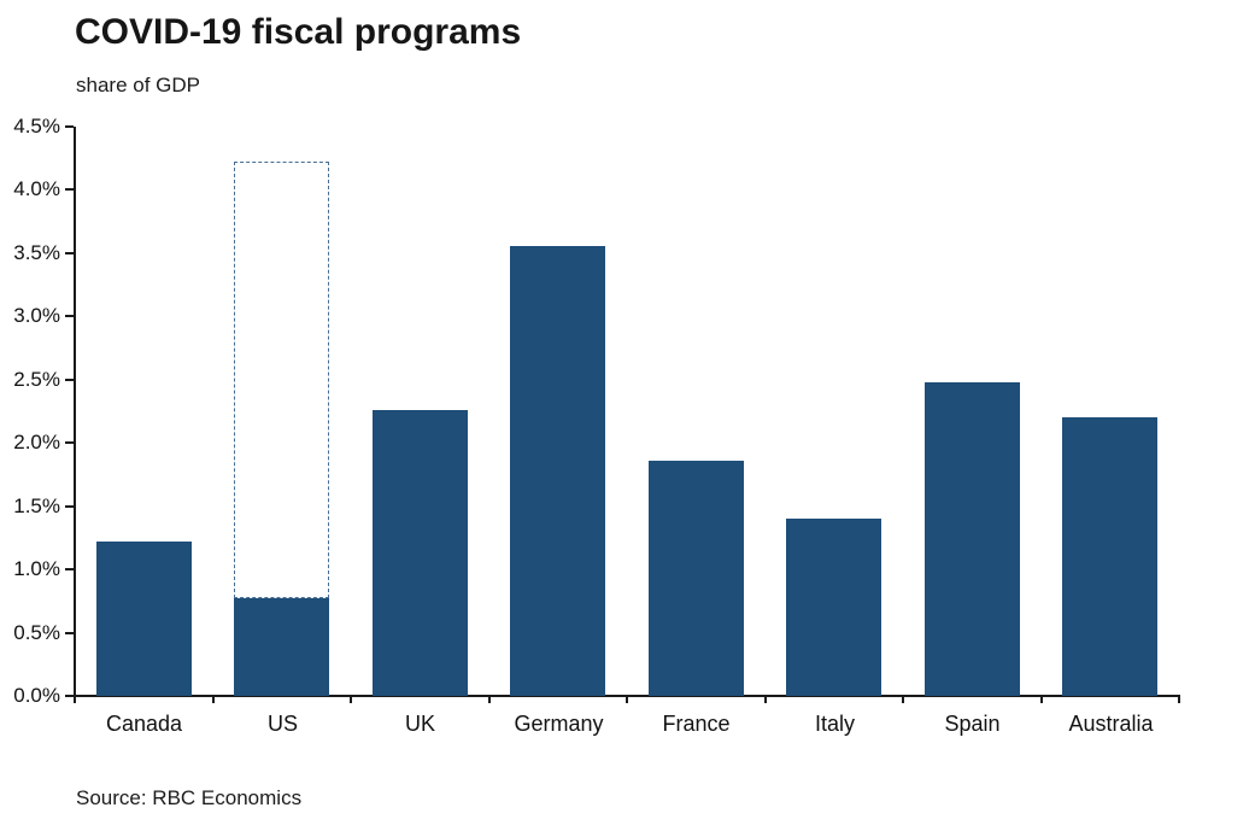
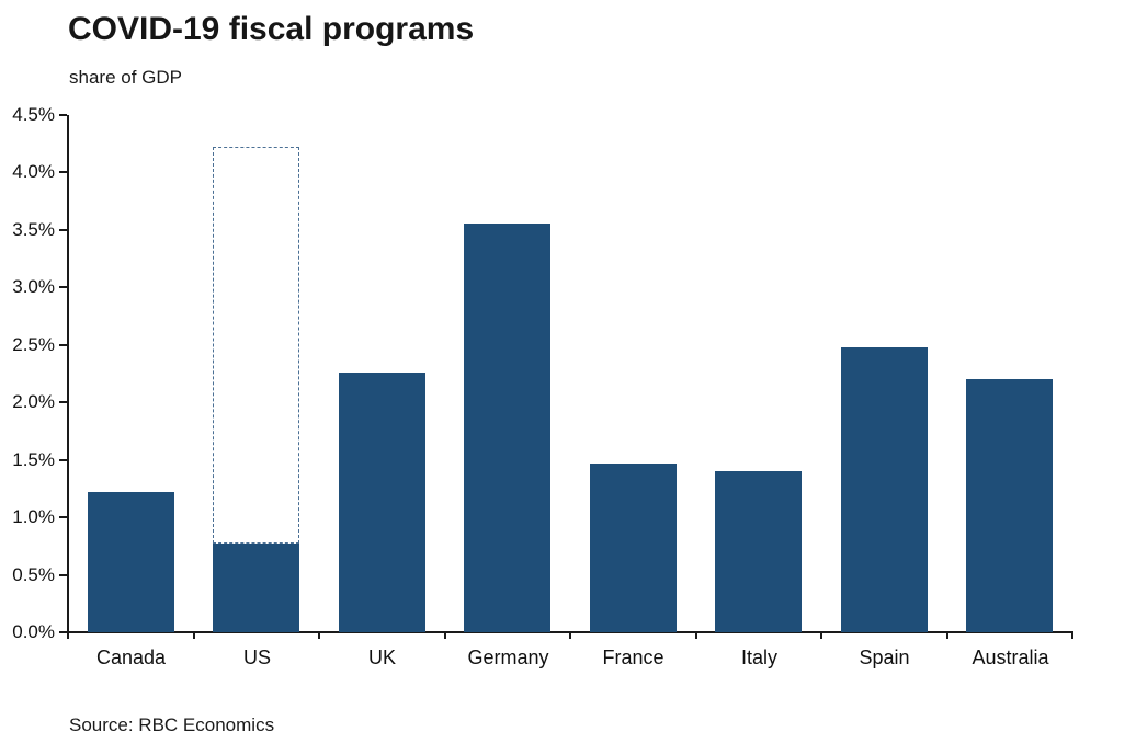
France: 1.86% -> 1.47%
